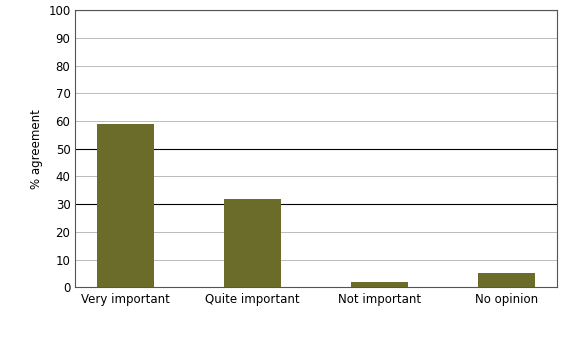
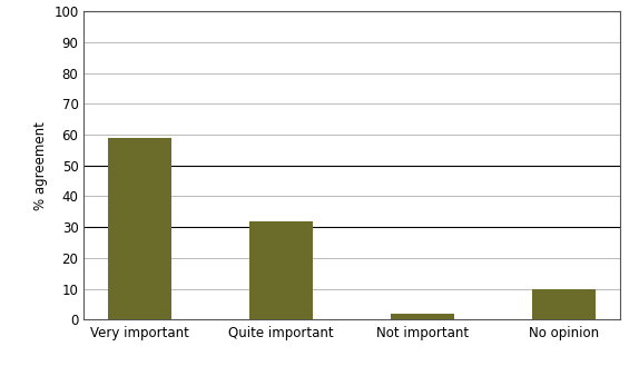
No opinion: 5 -> 10
